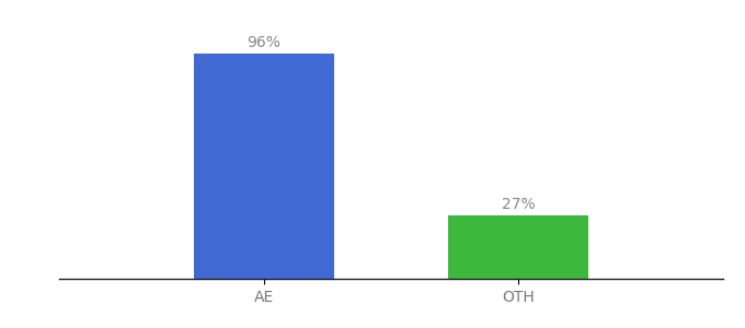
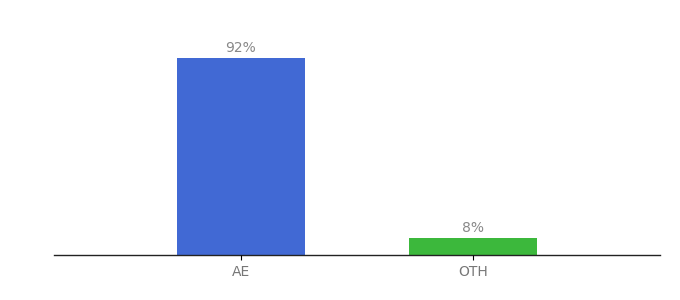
AE: 96% -> 92%
OTH: 27% -> 8%
